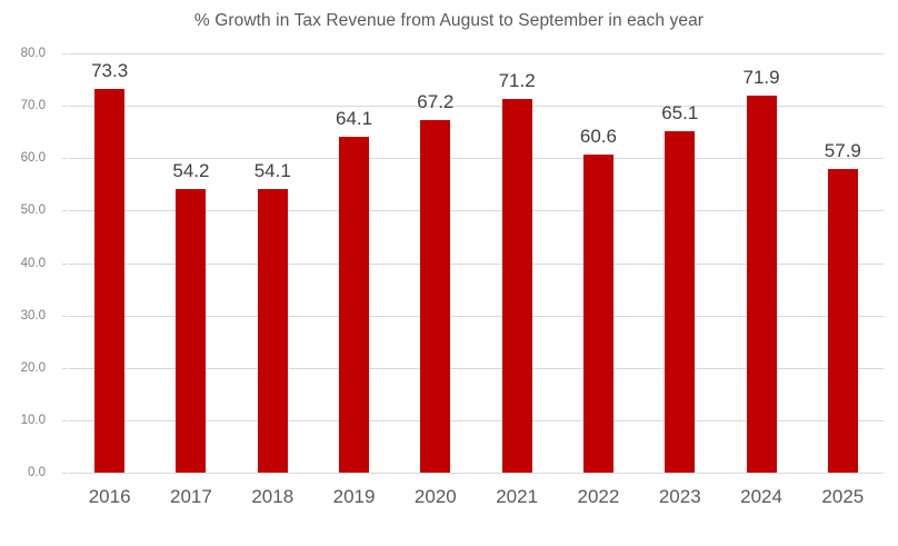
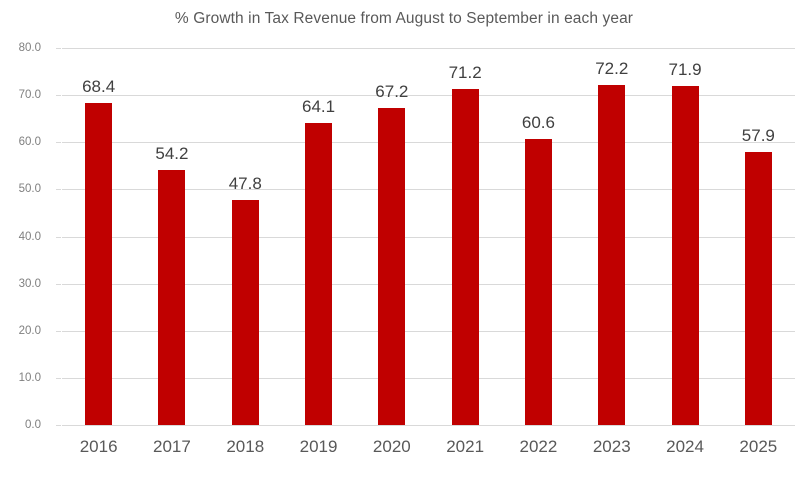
2016: 73.3 -> 68.4
2018: 54.1 -> 47.8
2023: 65.1 -> 72.2
